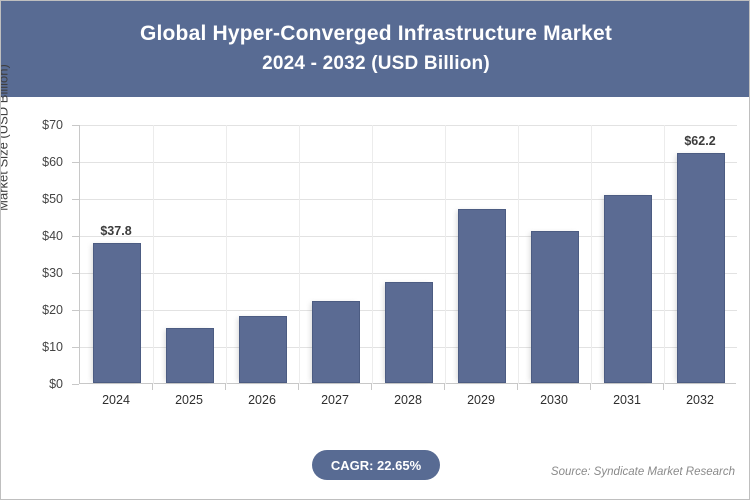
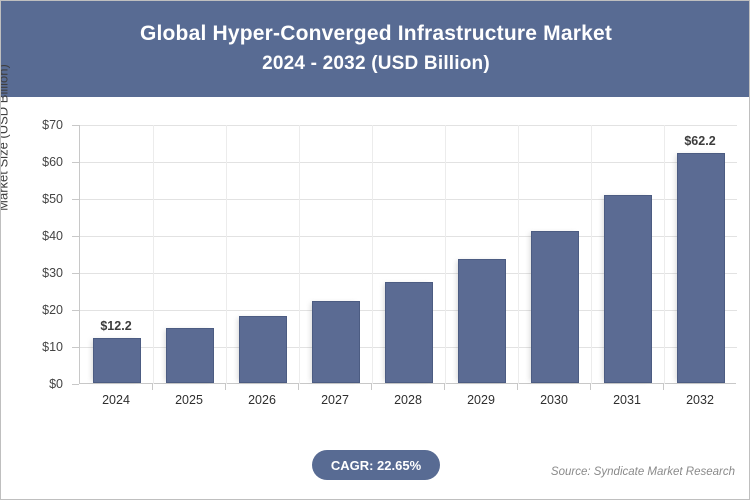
2024: $37.8 -> $12.2
2029: $47 -> $33
